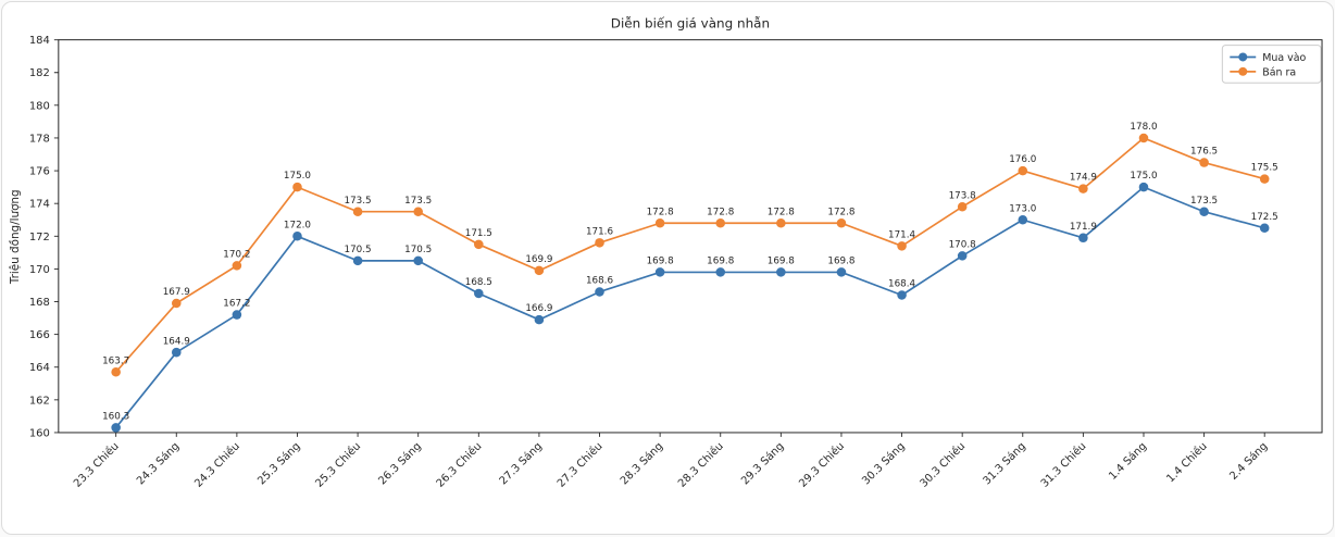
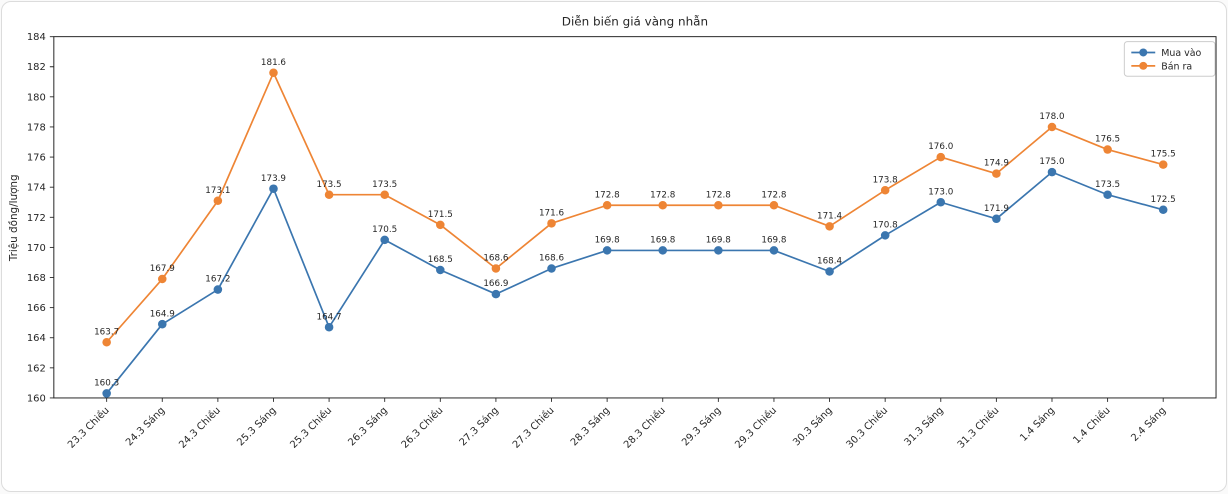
Bán ra/24.3 Chiều: 170.2 -> 173.1
Mua vào/25.3 Sáng: 172.0 -> 173.9
Bán ra/25.3 Sáng: 175.0 -> 181.6
Mua vào/25.3 Chiều: 170.5 -> 164.7
Bán ra/27.3 Sáng: 169.9 -> 168.6
